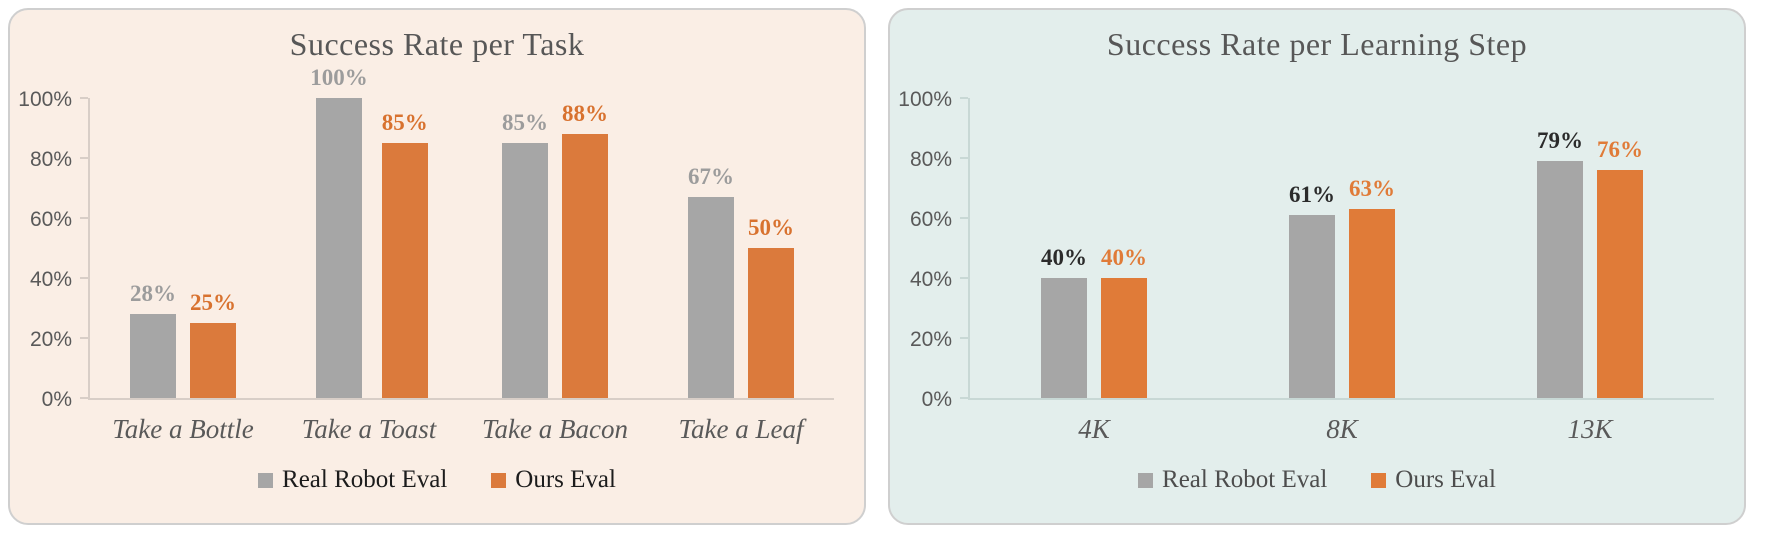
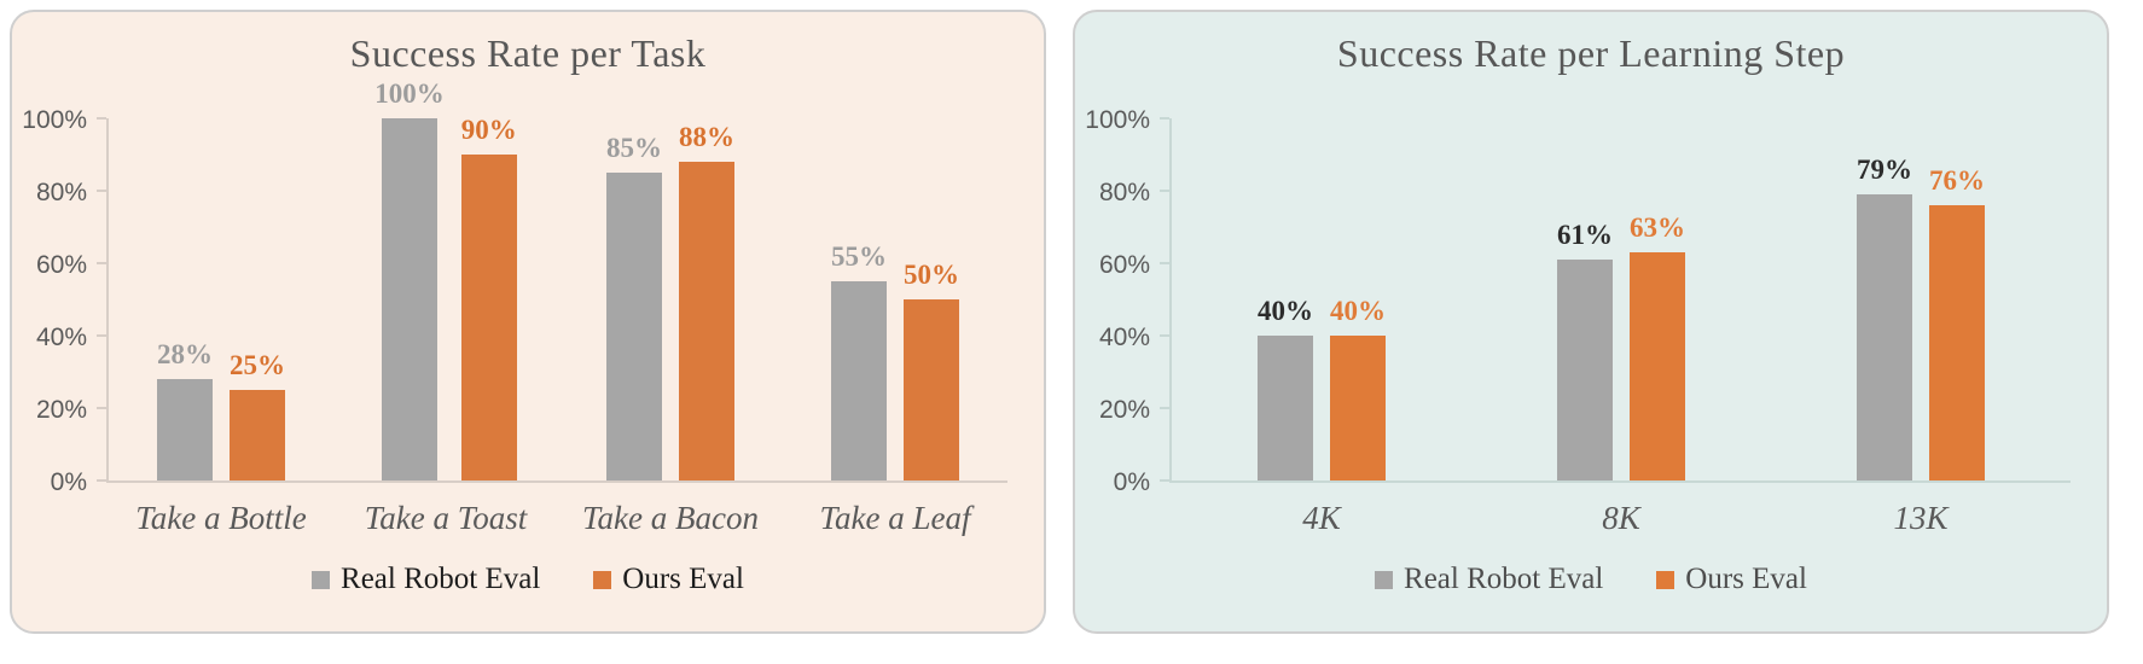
Success Rate per Task/Ours Eval/Take a Toast: 85% -> 90%
Success Rate per Task/Real Robot Eval/Take a Leaf: 67% -> 55%
